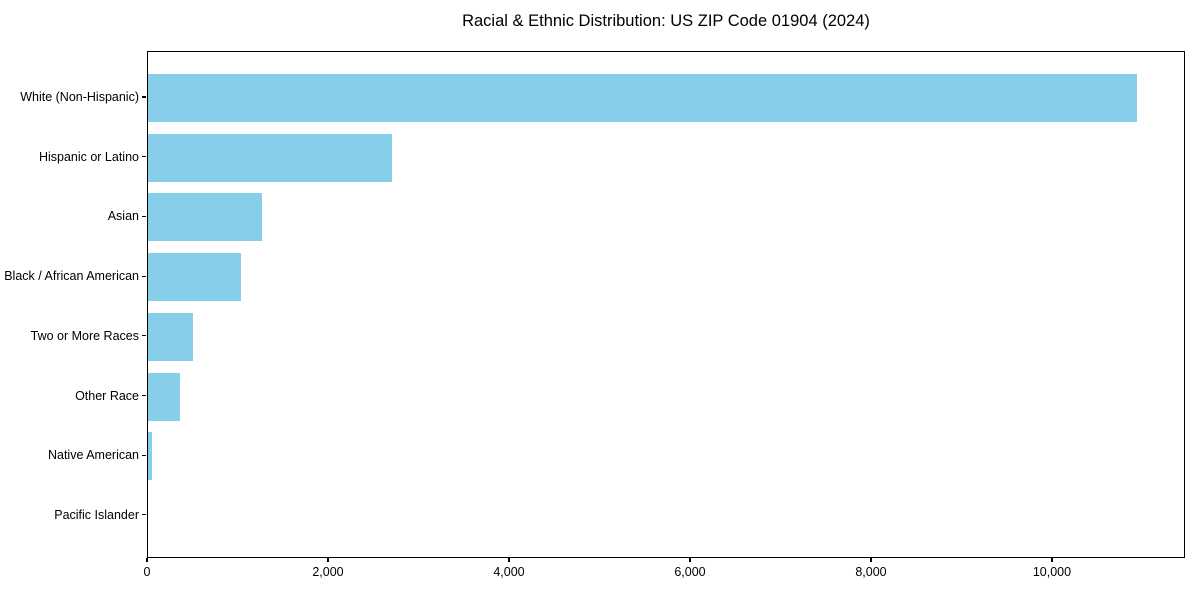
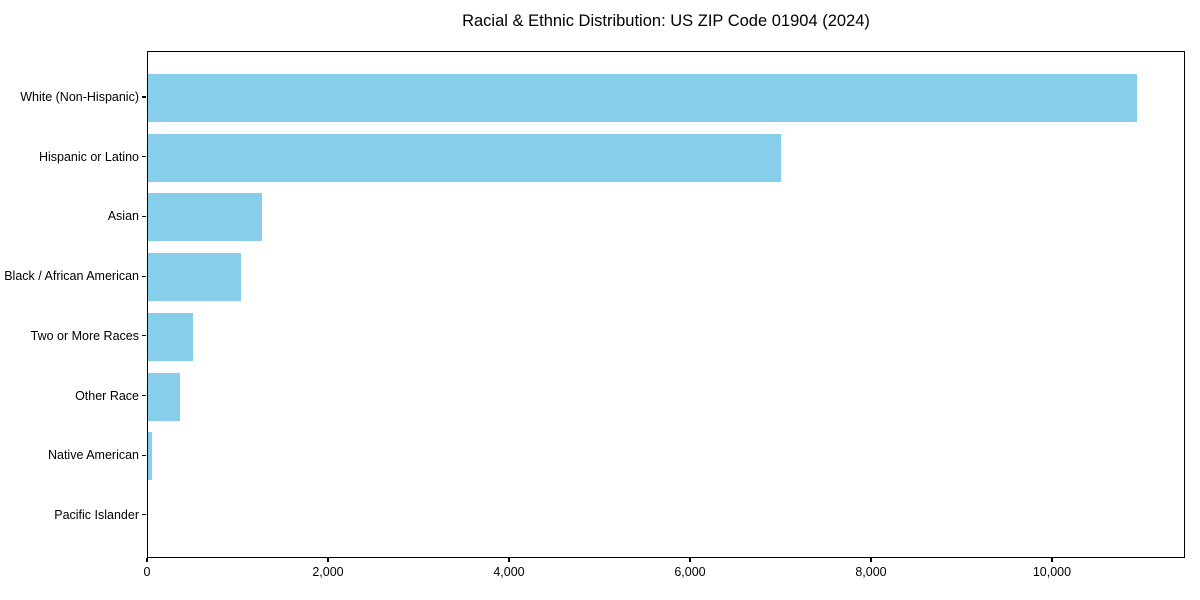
Hispanic or Latino: 2700 -> 7000
